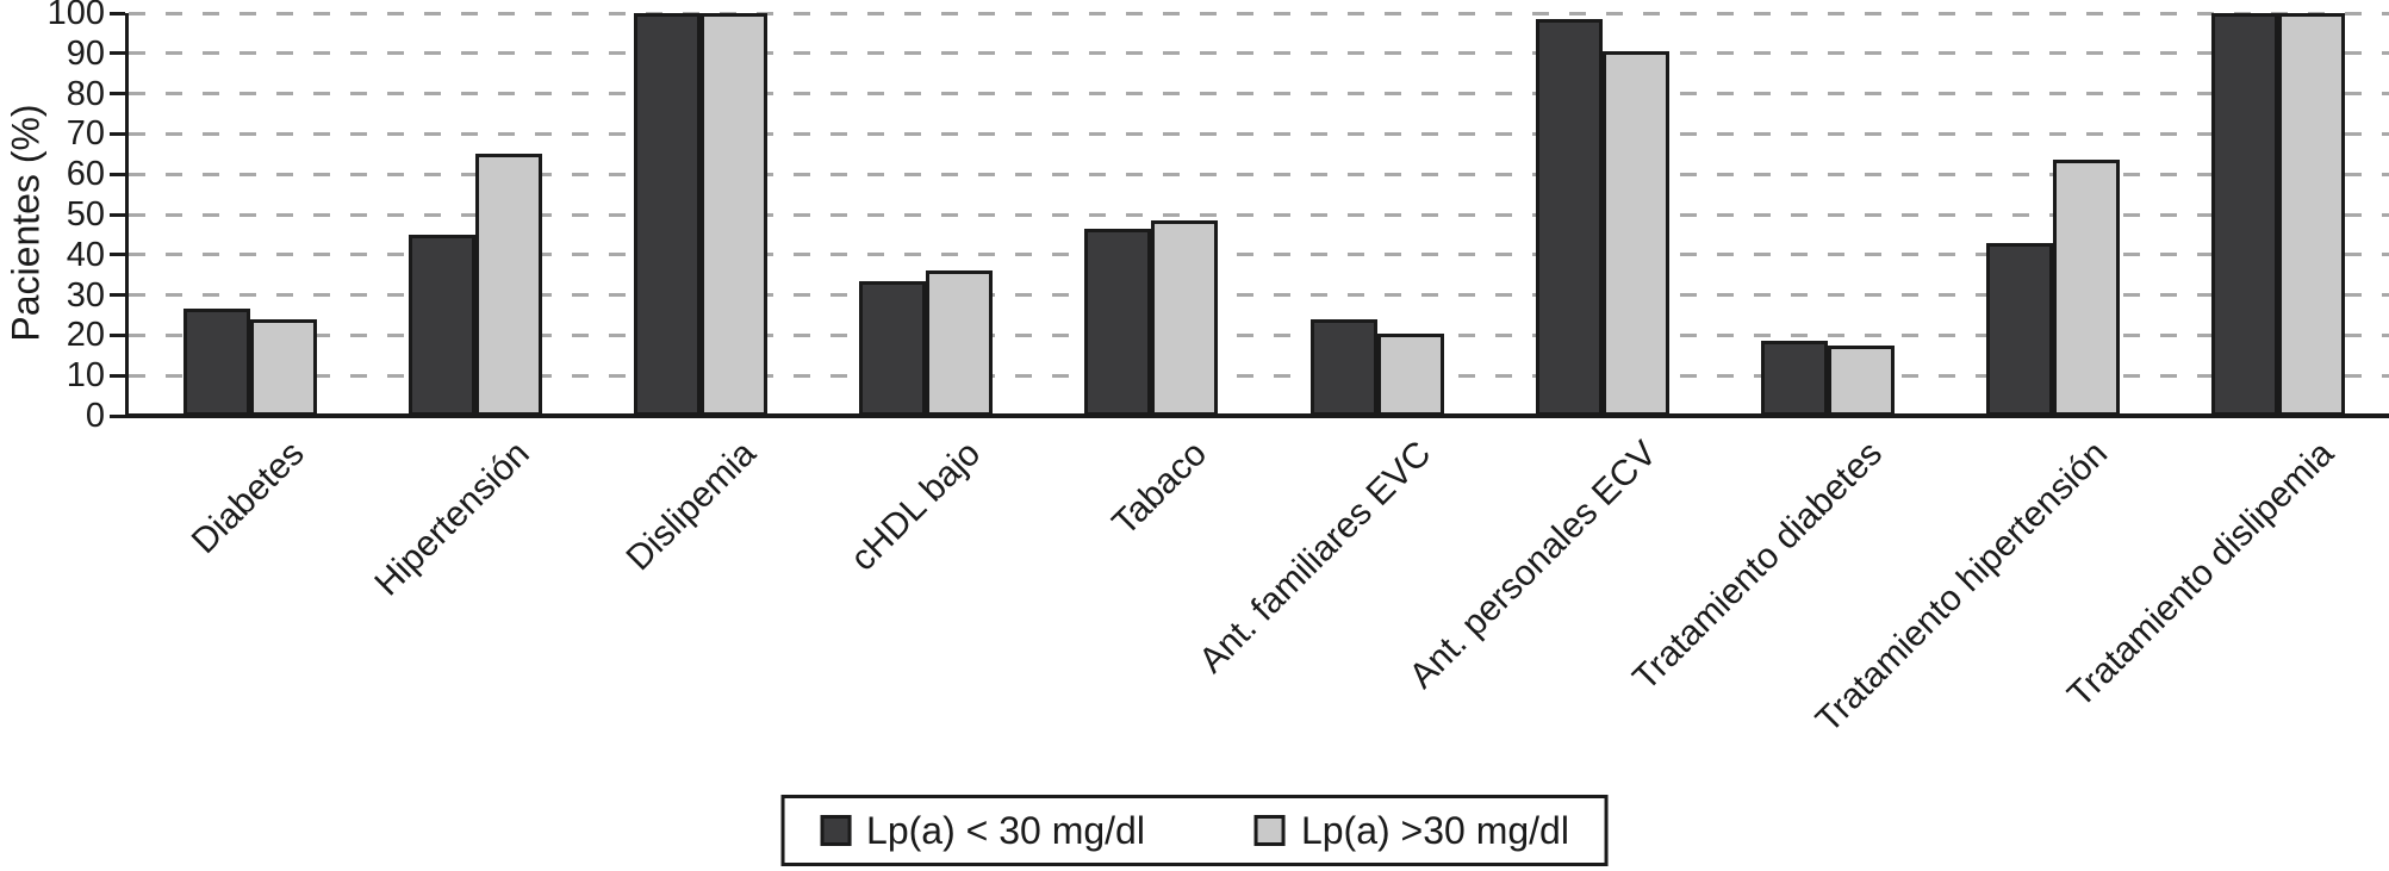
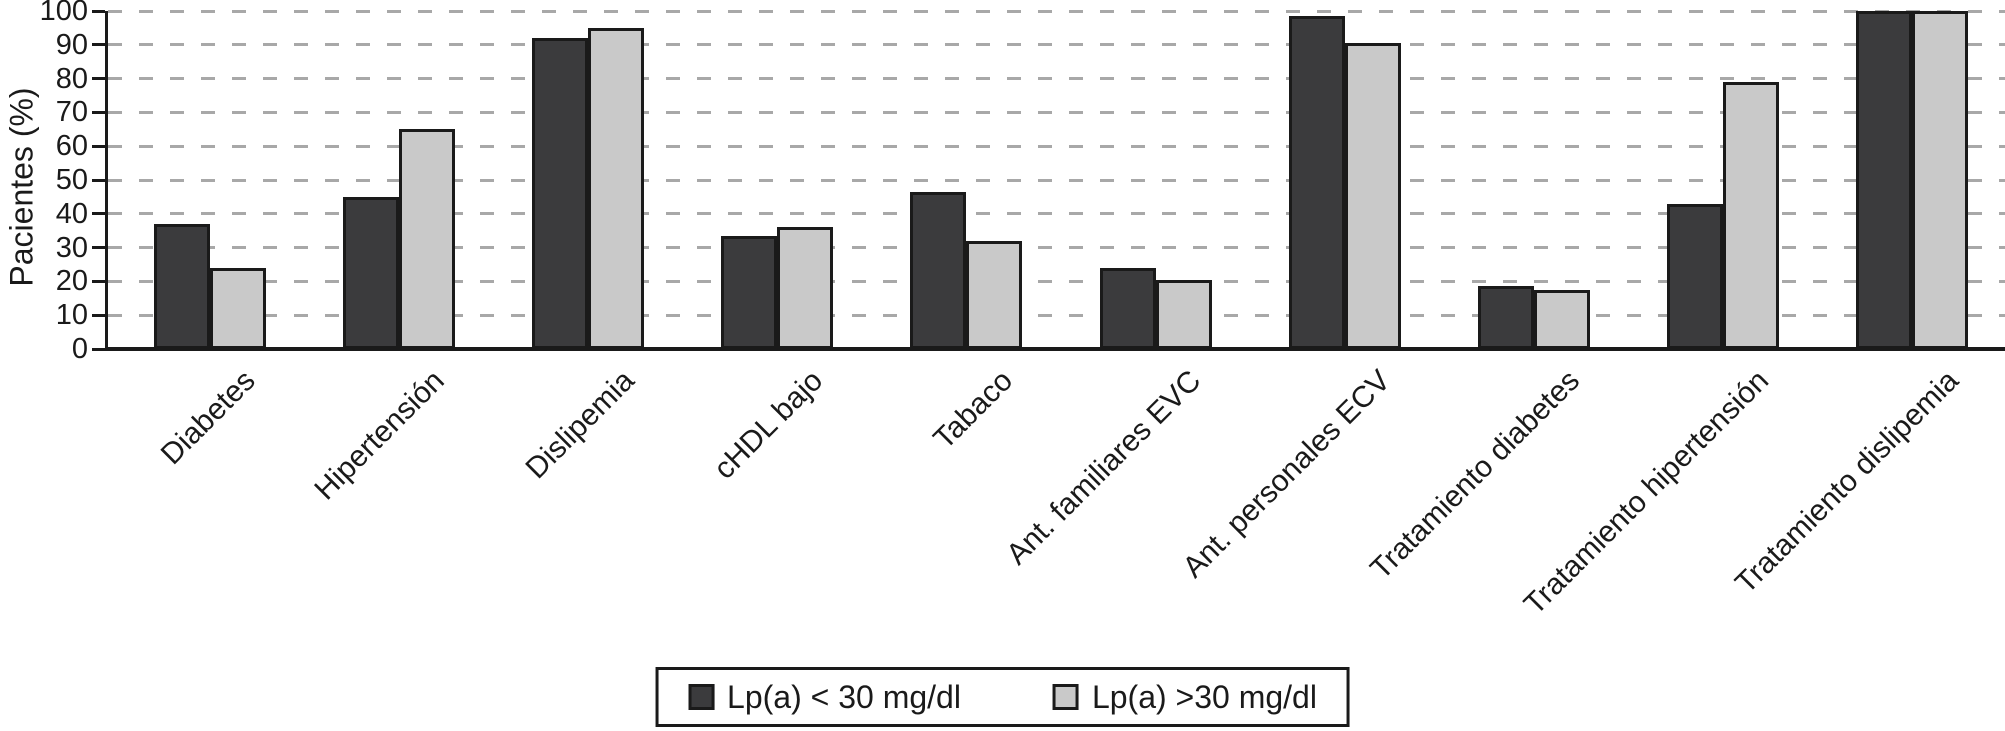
Lp(a) < 30 mg/dl/Diabetes: 26 -> 37
Lp(a) < 30 mg/dl/Dislipemia: 100 -> 92
Lp(a) >30 mg/dl/Dislipemia: 100 -> 95
Lp(a) >30 mg/dl/Tabaco: 48 -> 32
Lp(a) >30 mg/dl/Tratamiento hipertensión: 64 -> 79
